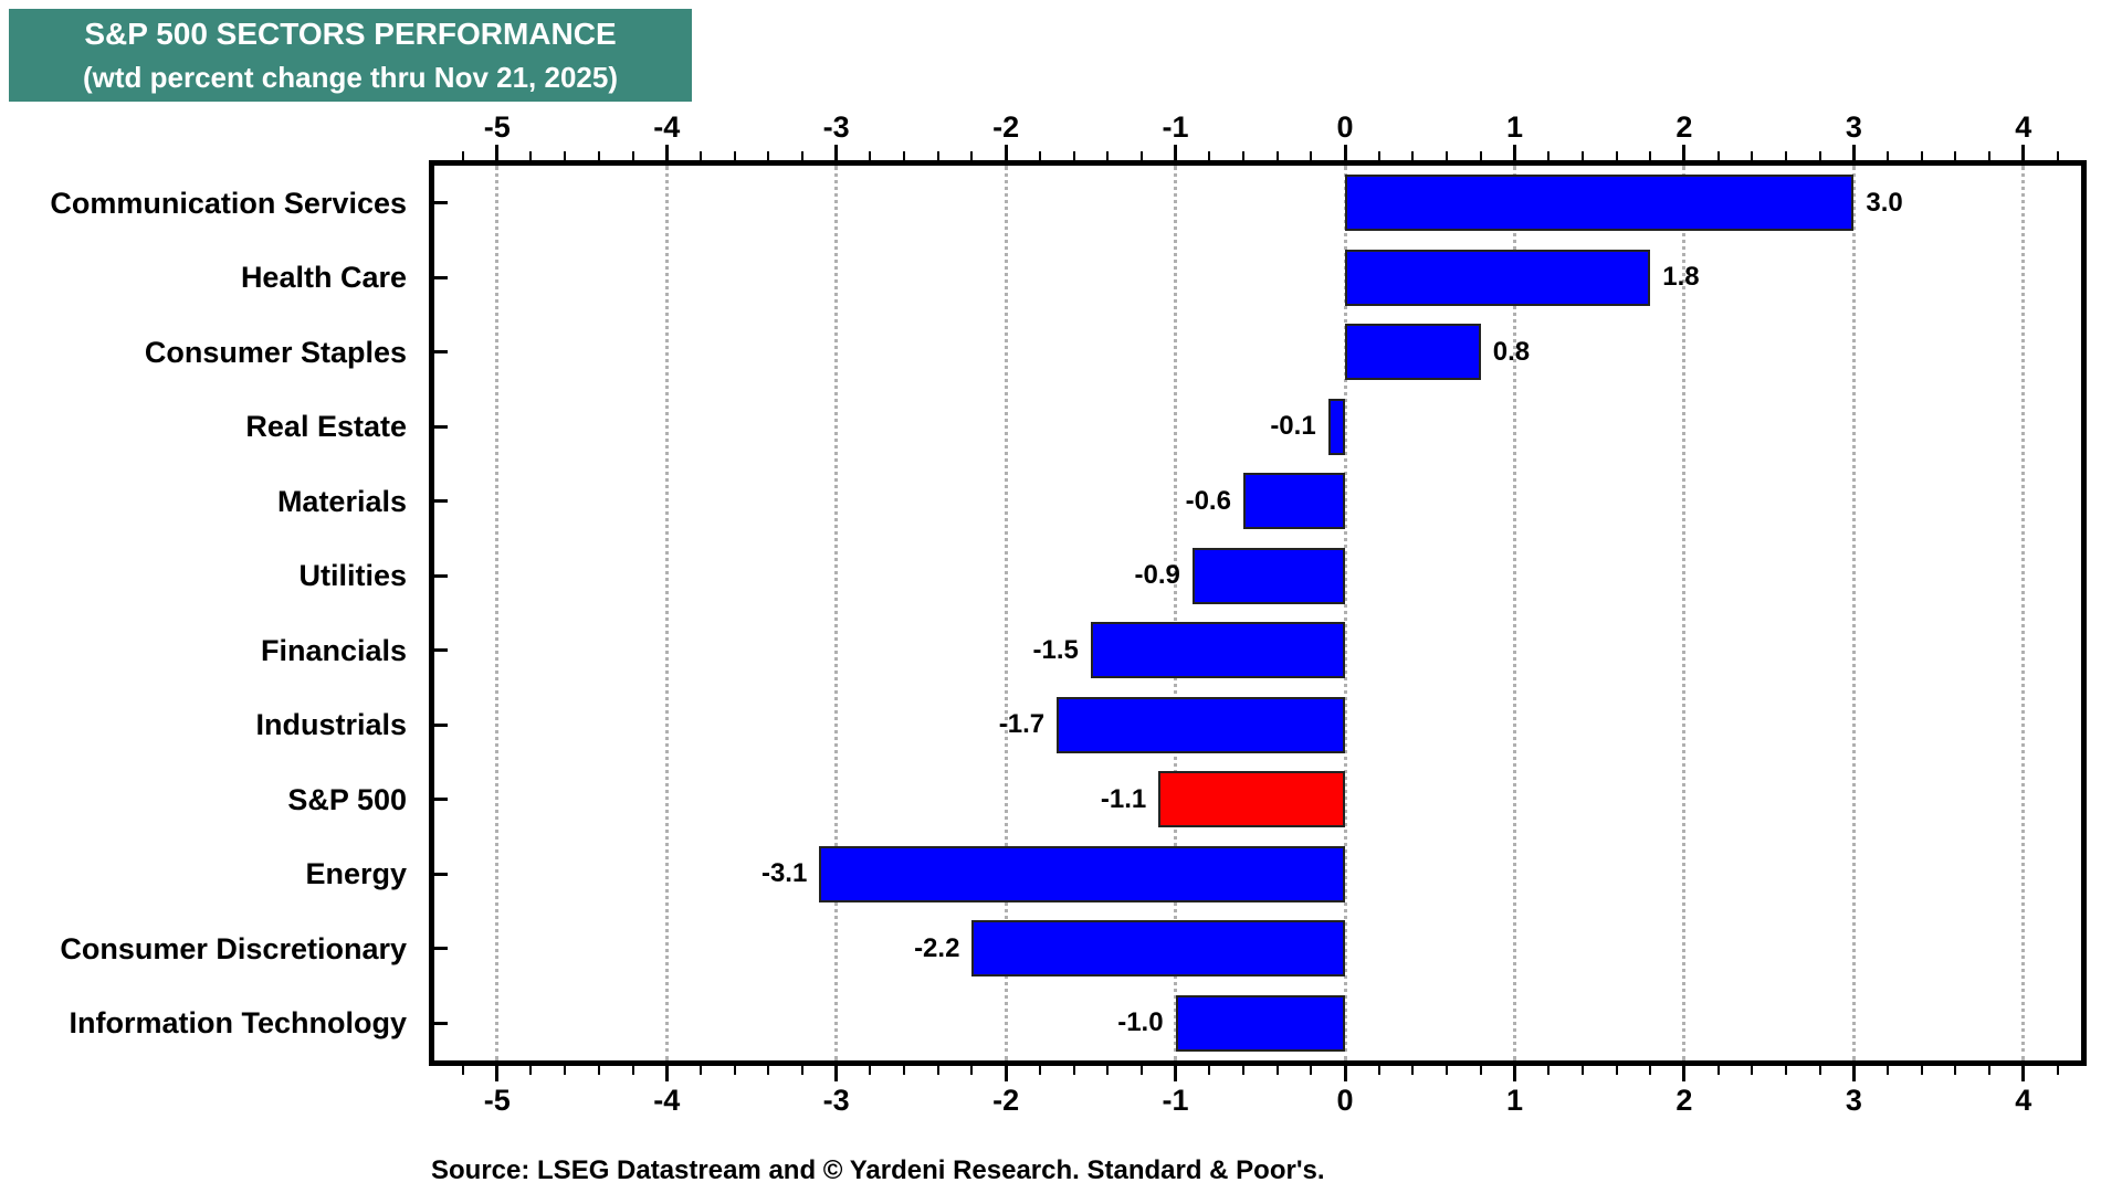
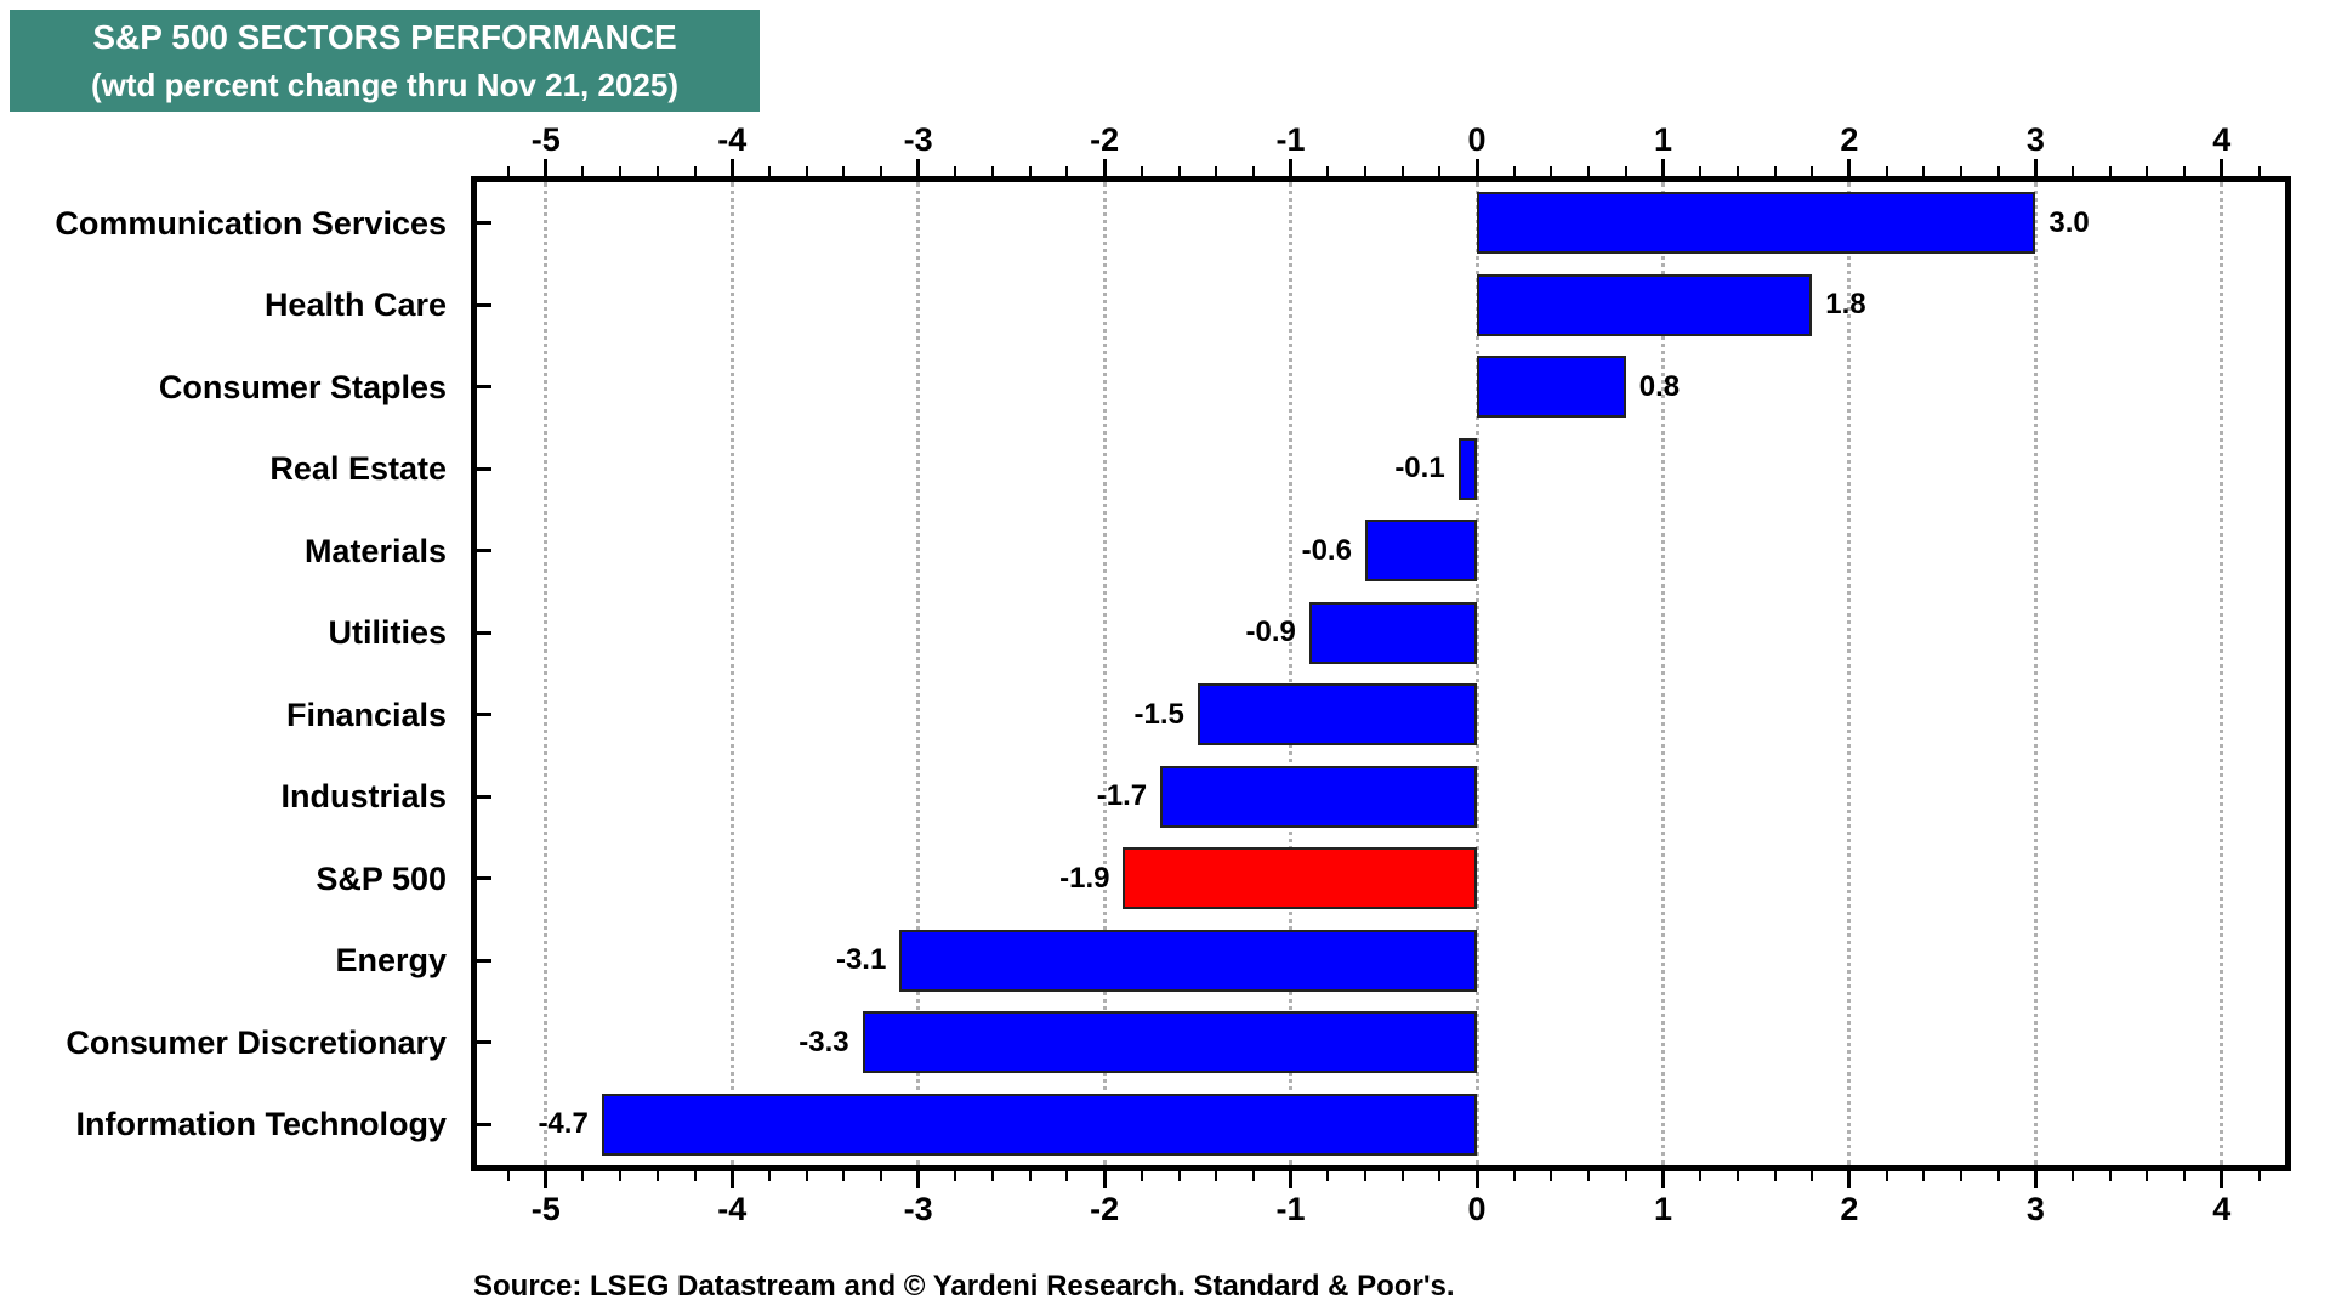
S&P 500: -1.1 -> -1.9
Consumer Discretionary: -2.2 -> -3.3
Information Technology: -1.0 -> -4.7
